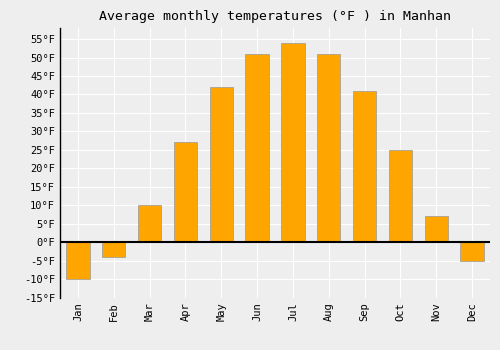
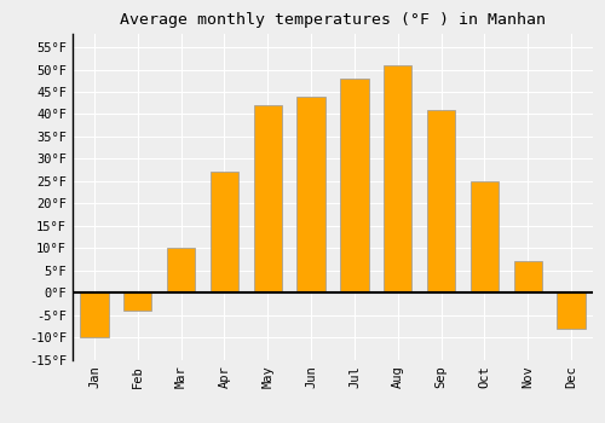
Jun: 51°F -> 44°F
Jul: 54°F -> 48°F
Dec: -5°F -> -8°F
